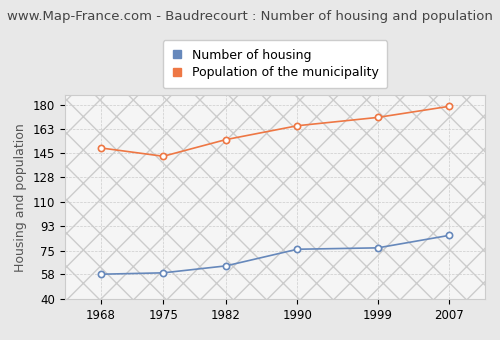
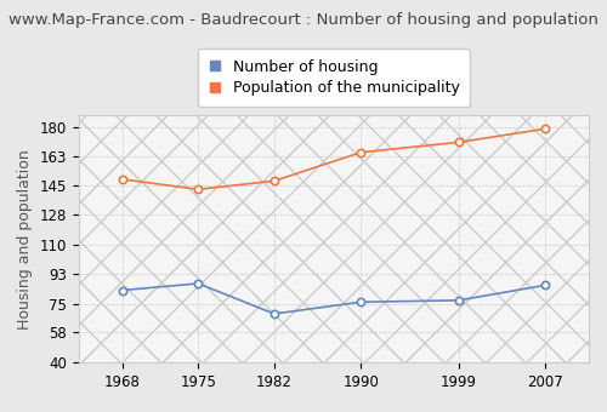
Number of housing/1968: 58 -> 83
Number of housing/1975: 59 -> 87
Number of housing/1982: 64 -> 69
Population of the municipality/1982: 155 -> 148
